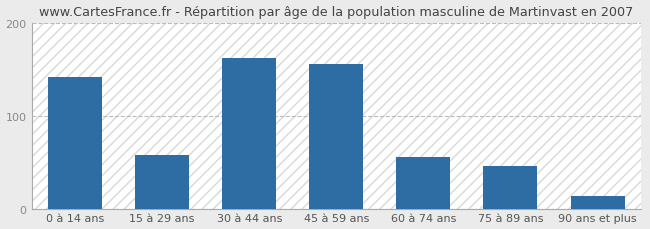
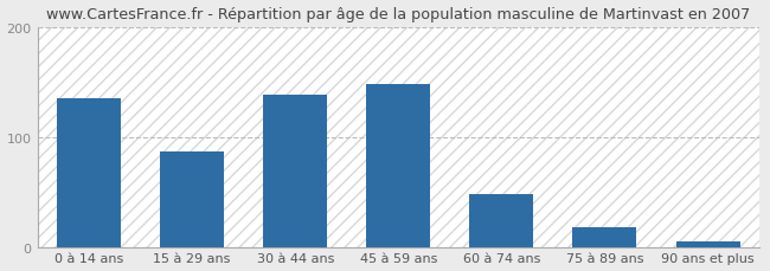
0 à 14 ans: 142 -> 135
15 à 29 ans: 58 -> 87
30 à 44 ans: 162 -> 138
45 à 59 ans: 156 -> 148
60 à 74 ans: 56 -> 48
75 à 89 ans: 46 -> 18
90 ans et plus: 14 -> 5
